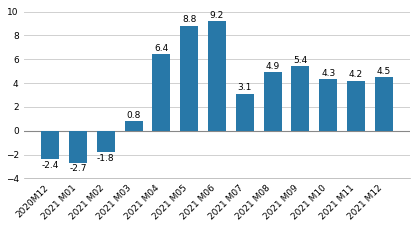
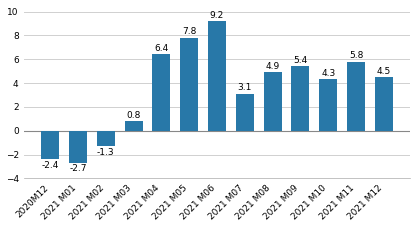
2021 M02: -1.8 -> -1.3
2021 M05: 8.8 -> 7.8
2021 M11: 4.2 -> 5.8
